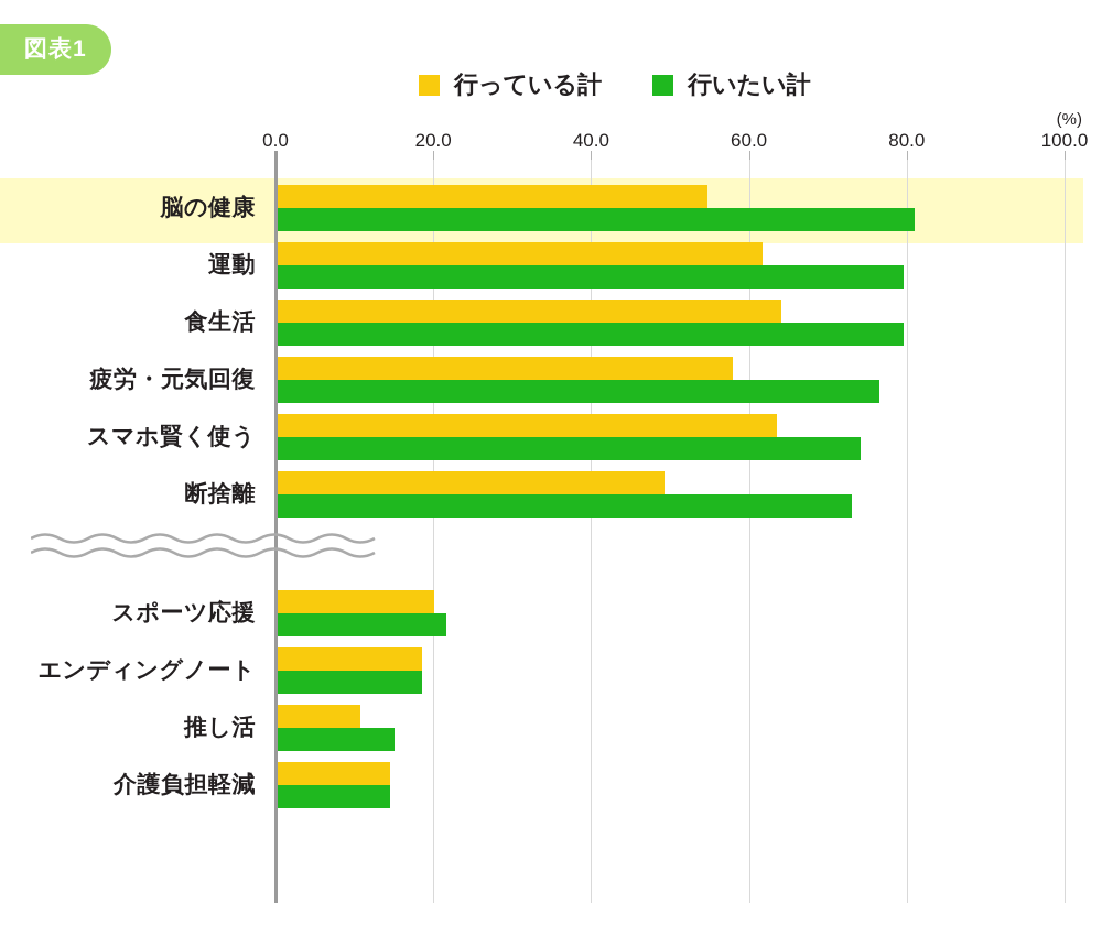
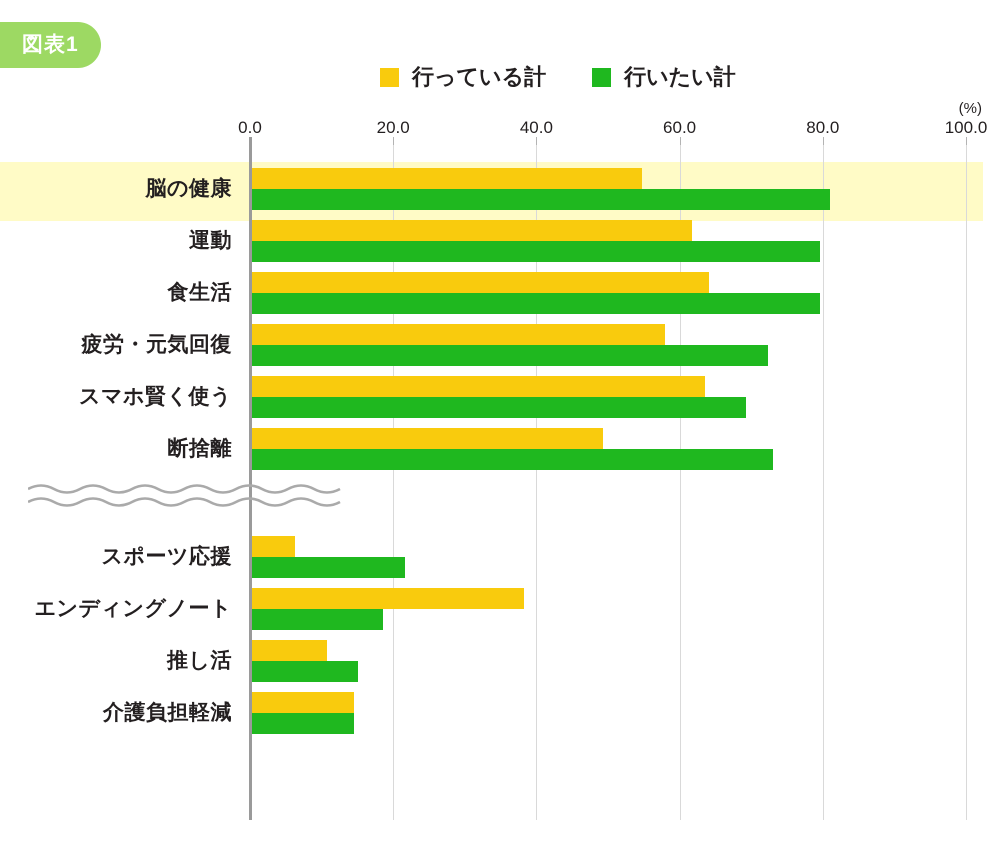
行いたい計/疲労・元気回復: 76 -> 72
行いたい計/スマホ賢く使う: 74 -> 69
行っている計/スポーツ応援: 20 -> 6
行っている計/エンディングノート: 18 -> 38
